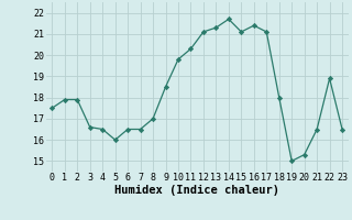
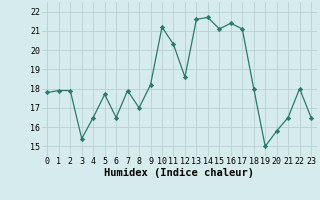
0: 17.5 -> 17.8
3: 16.6 -> 15.4
5: 16.0 -> 17.7
7: 16.5 -> 17.9
9: 18.5 -> 18.2
10: 19.8 -> 21.2
12: 21.1 -> 18.6
13: 21.3 -> 21.6
20: 15.3 -> 15.8
22: 18.9 -> 18.0
